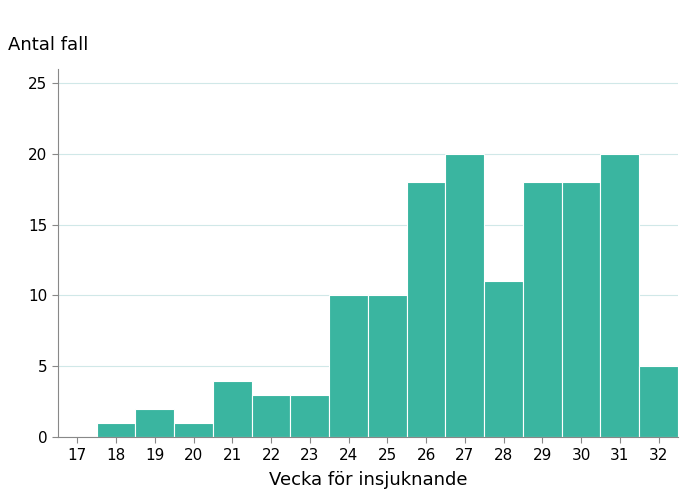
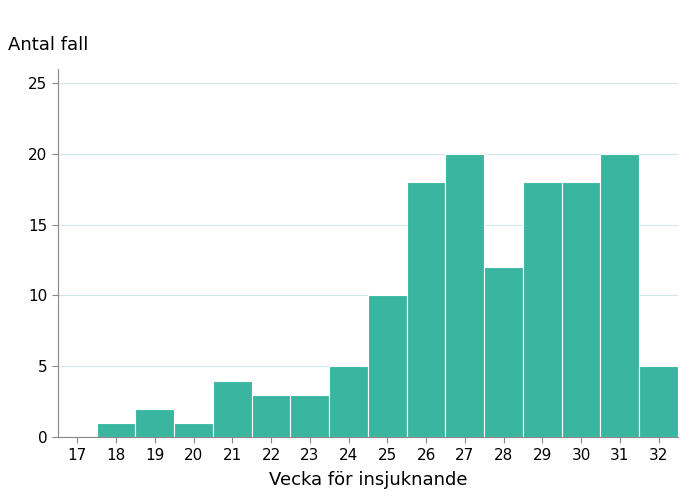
24: 10 -> 5
28: 11 -> 12
